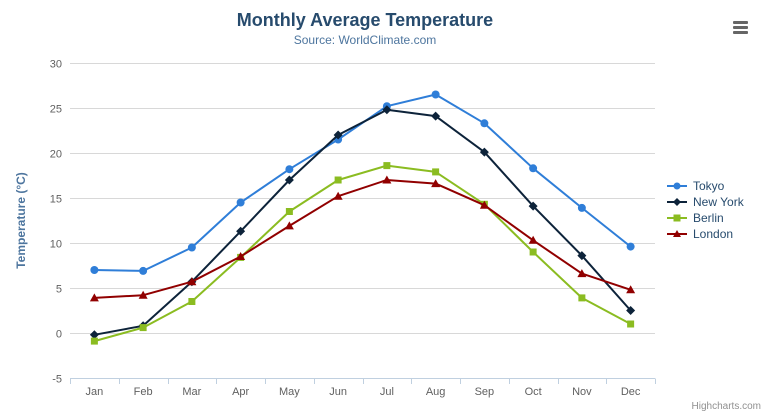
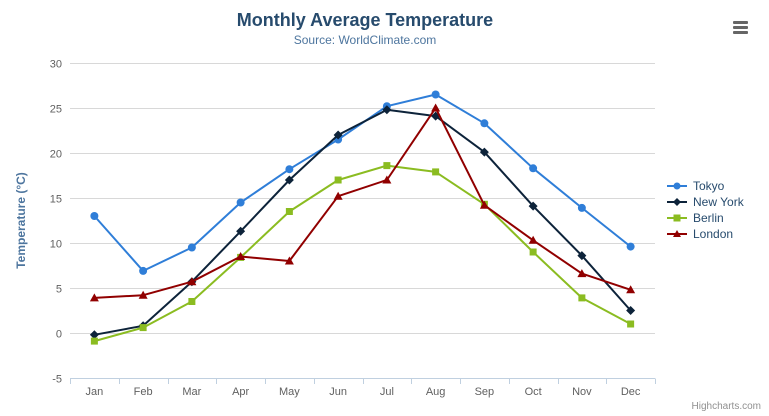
Tokyo/Jan: 7 -> 13
London/May: 12 -> 8
London/Aug: 17 -> 25
